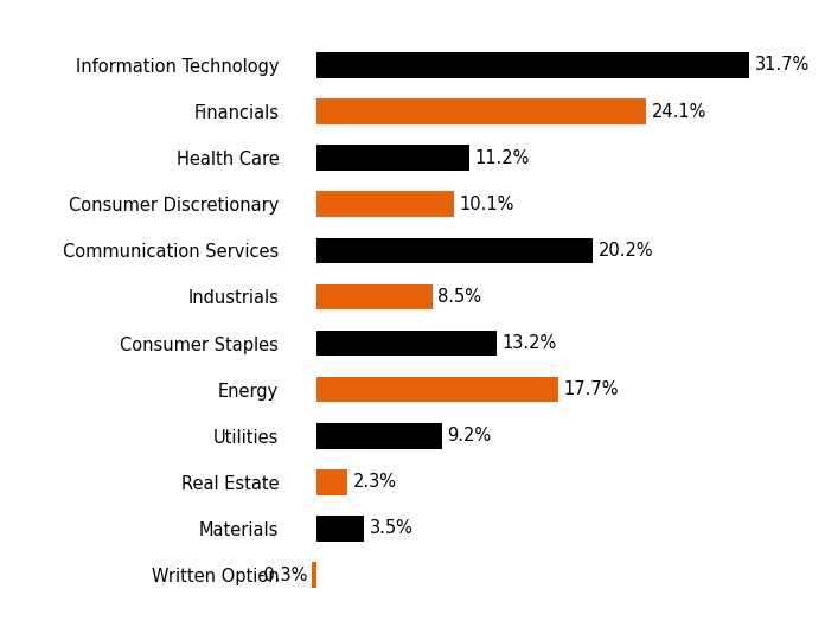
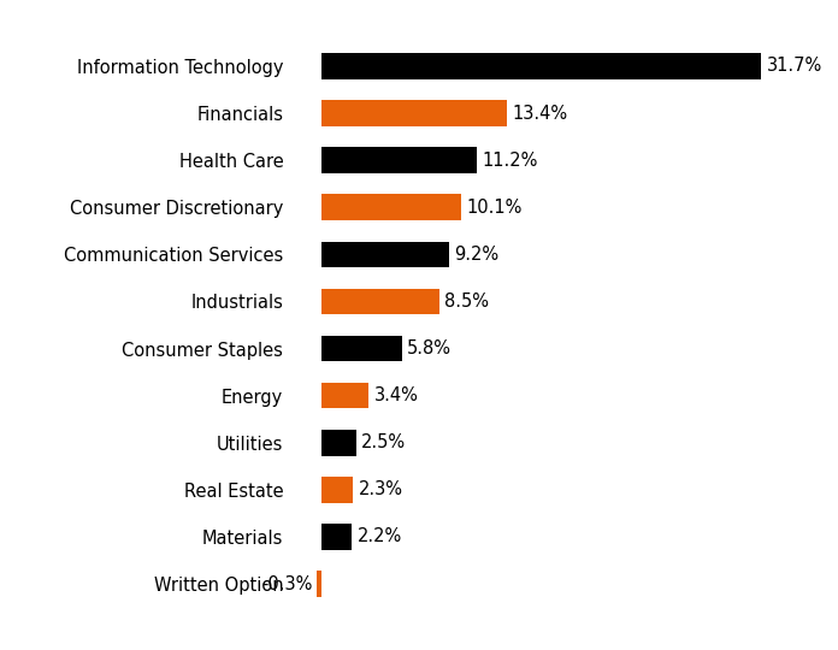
Financials: 24.1% -> 13.4%
Communication Services: 20.2% -> 9.2%
Consumer Staples: 13.2% -> 5.8%
Energy: 17.7% -> 3.4%
Utilities: 9.2% -> 2.5%
Materials: 3.5% -> 2.2%
